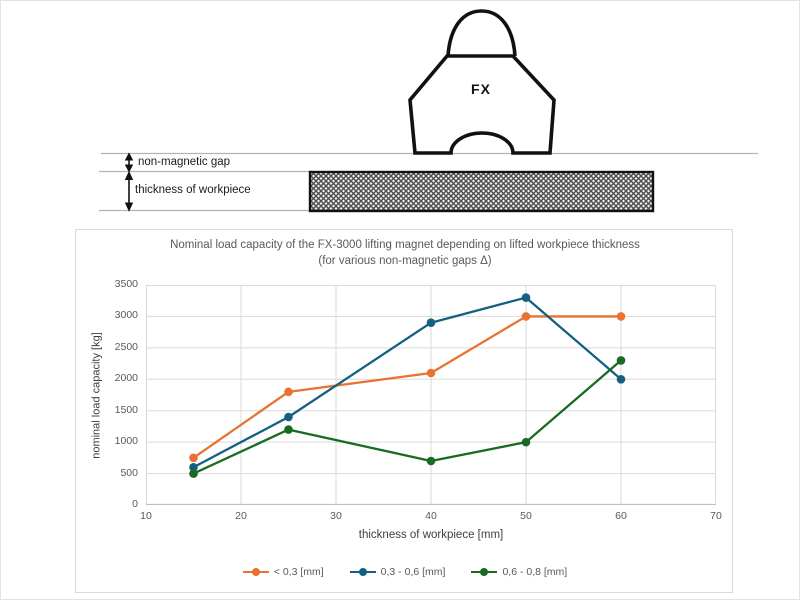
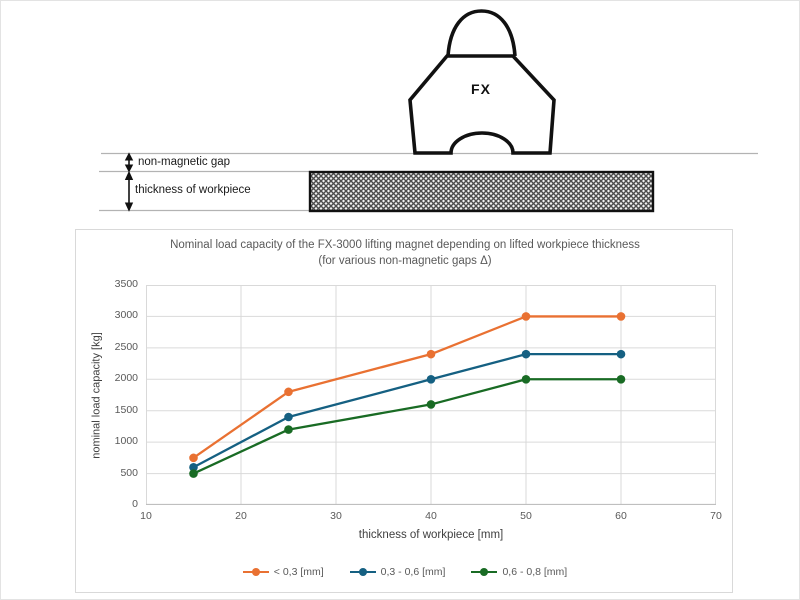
< 0,3 [mm]/40: 2100 -> 2400
0,3 - 0,6 [mm]/40: 2900 -> 2000
0,6 - 0,8 [mm]/40: 700 -> 1600
0,3 - 0,6 [mm]/50: 3300 -> 2400
0,6 - 0,8 [mm]/50: 1000 -> 2000
0,3 - 0,6 [mm]/60: 2000 -> 2400
0,6 - 0,8 [mm]/60: 2300 -> 2000
